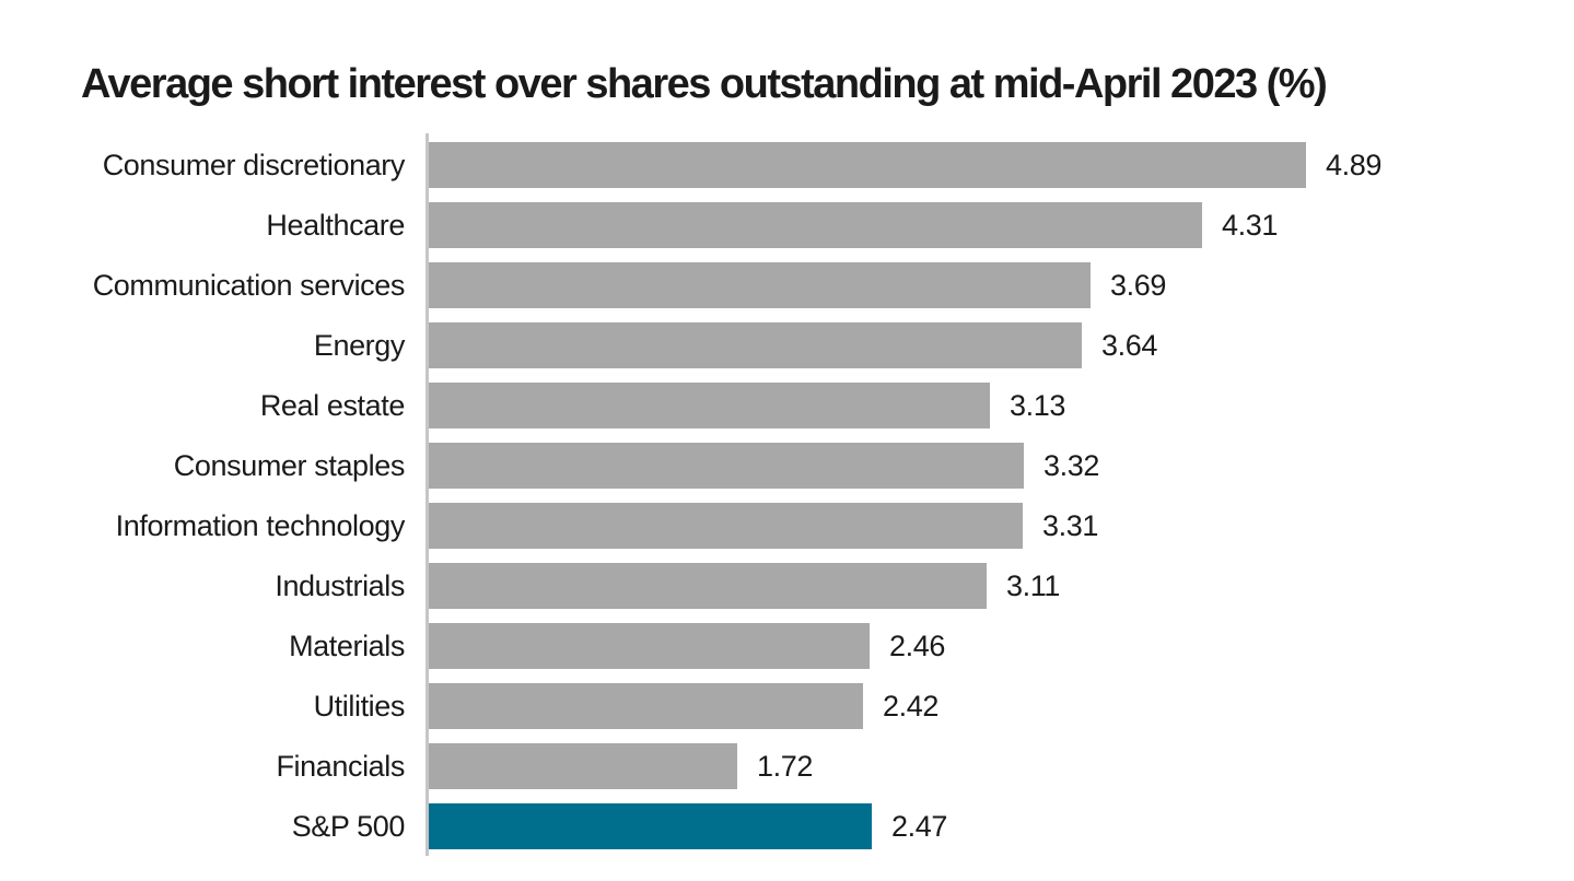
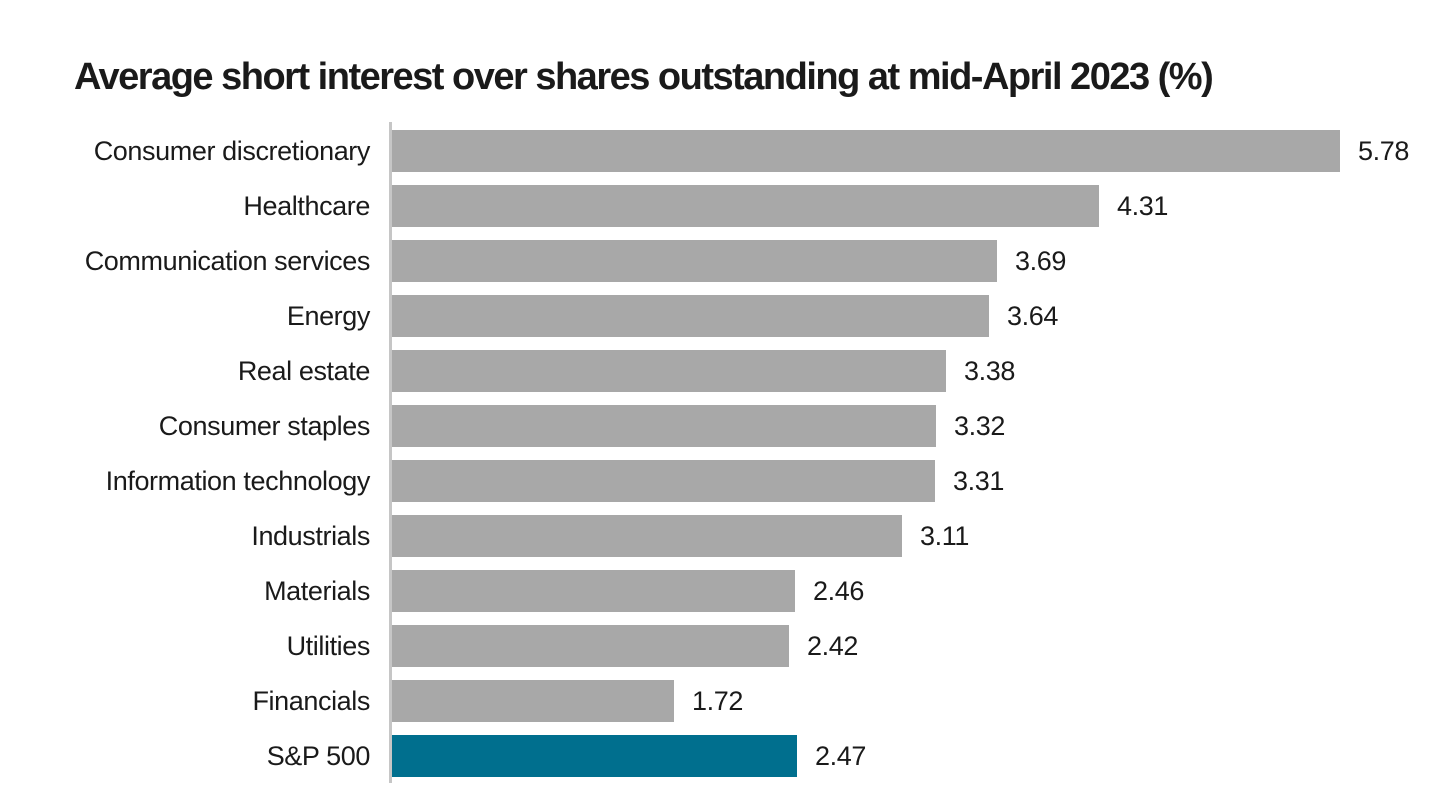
Consumer discretionary: 4.89 -> 5.78
Real estate: 3.13 -> 3.38
